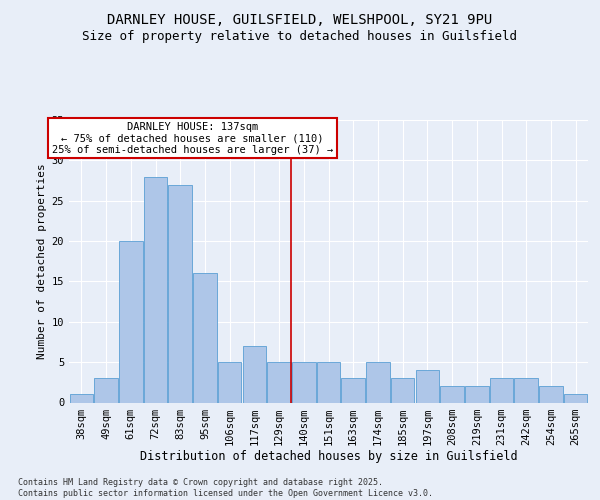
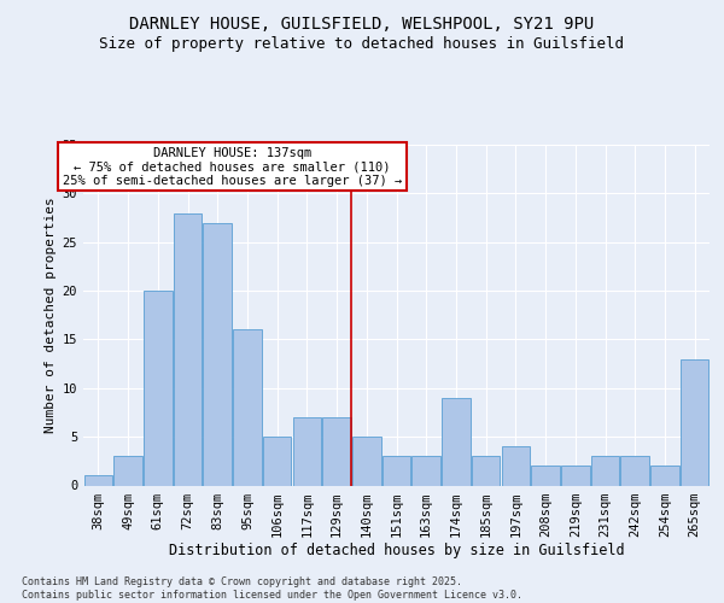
129sqm: 5 -> 7
151sqm: 5 -> 3
174sqm: 5 -> 9
265sqm: 1 -> 13
